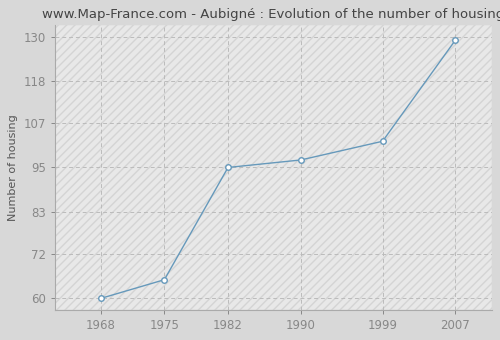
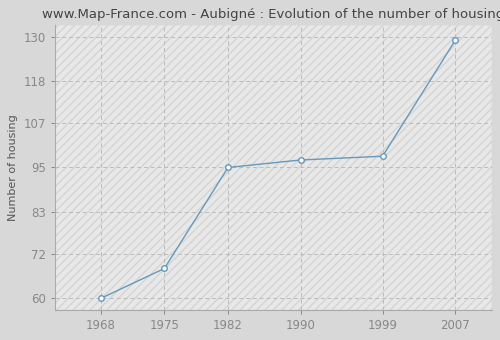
1975: 65 -> 68
1999: 102 -> 98
